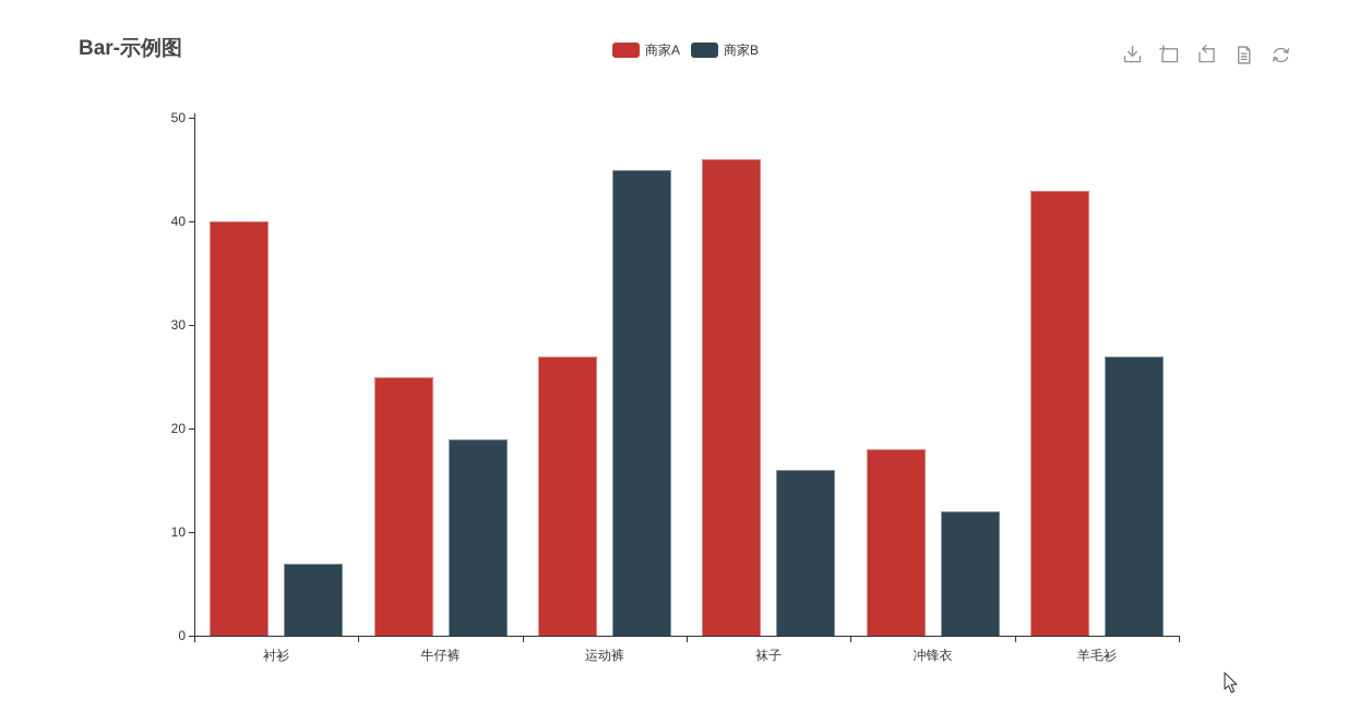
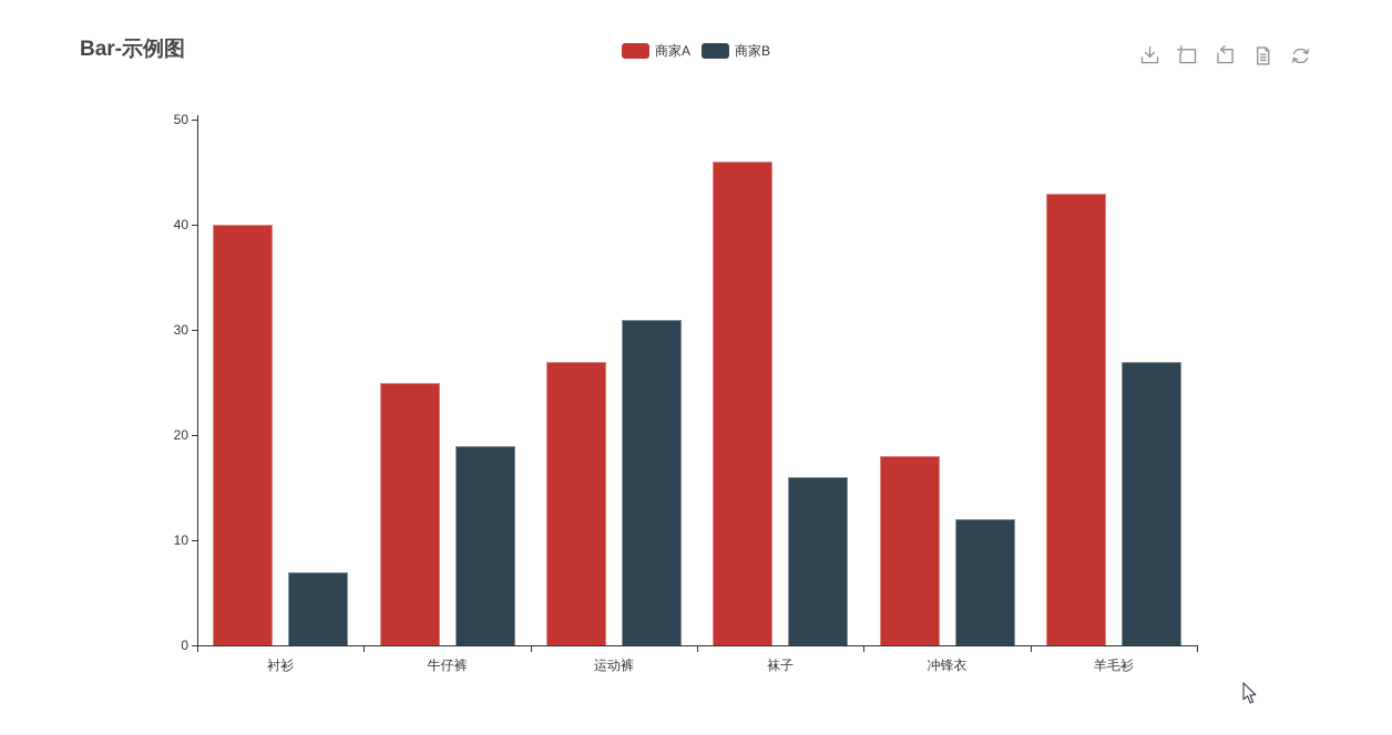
商家B/运动裤: 45 -> 31
